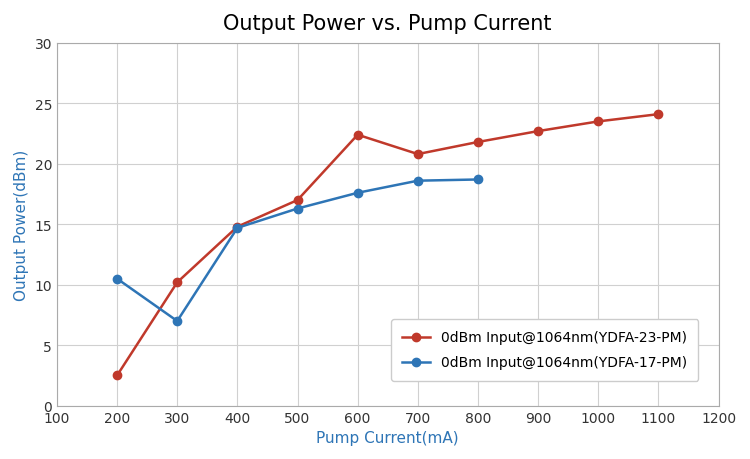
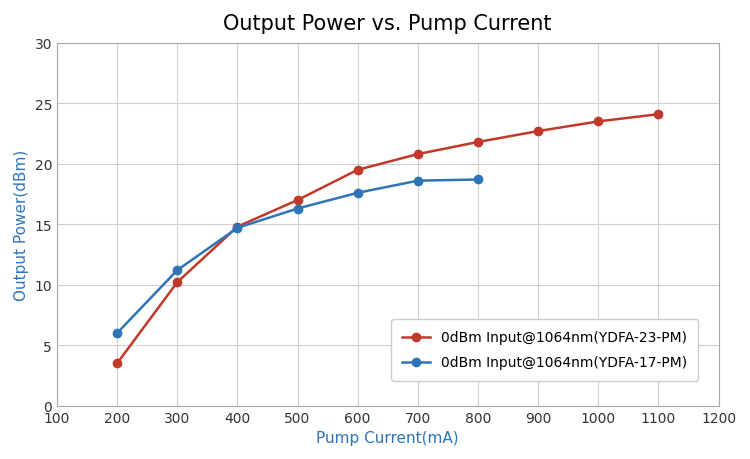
0dBm Input@1064nm(YDFA-23-PM)/200: 2.5 -> 3.5
0dBm Input@1064nm(YDFA-17-PM)/200: 10.5 -> 6.0
0dBm Input@1064nm(YDFA-17-PM)/300: 7.0 -> 11.2
0dBm Input@1064nm(YDFA-23-PM)/600: 22.4 -> 19.5
